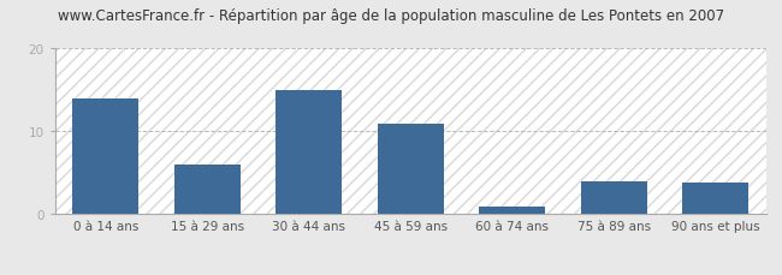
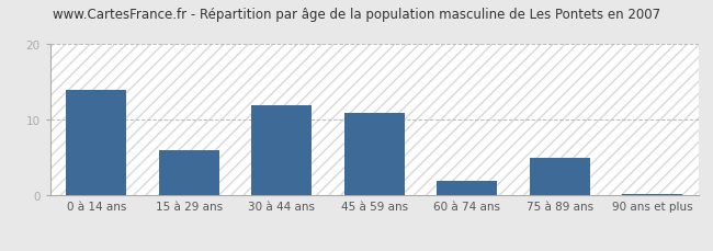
30 à 44 ans: 15.0 -> 12.0
60 à 74 ans: 1.0 -> 2.0
75 à 89 ans: 4.0 -> 5.0
90 ans et plus: 3.8 -> 0.2
